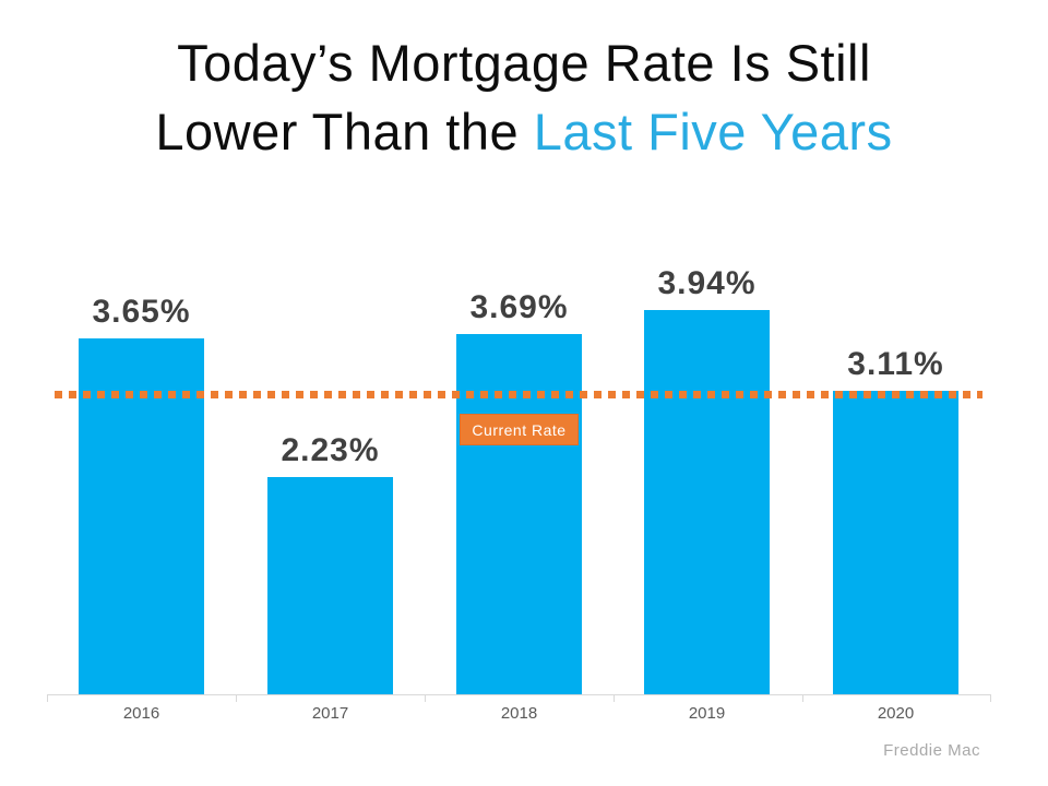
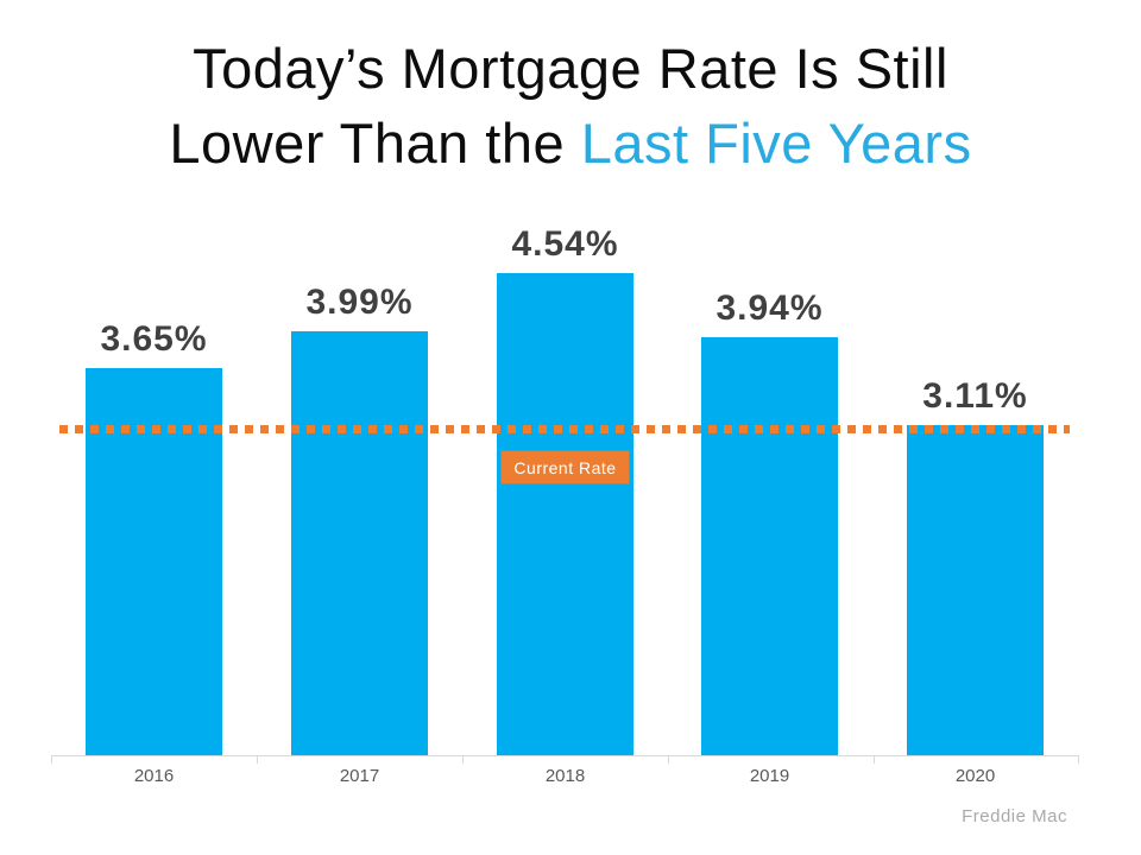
2017: 2.23% -> 3.99%
2018: 3.69% -> 4.54%
